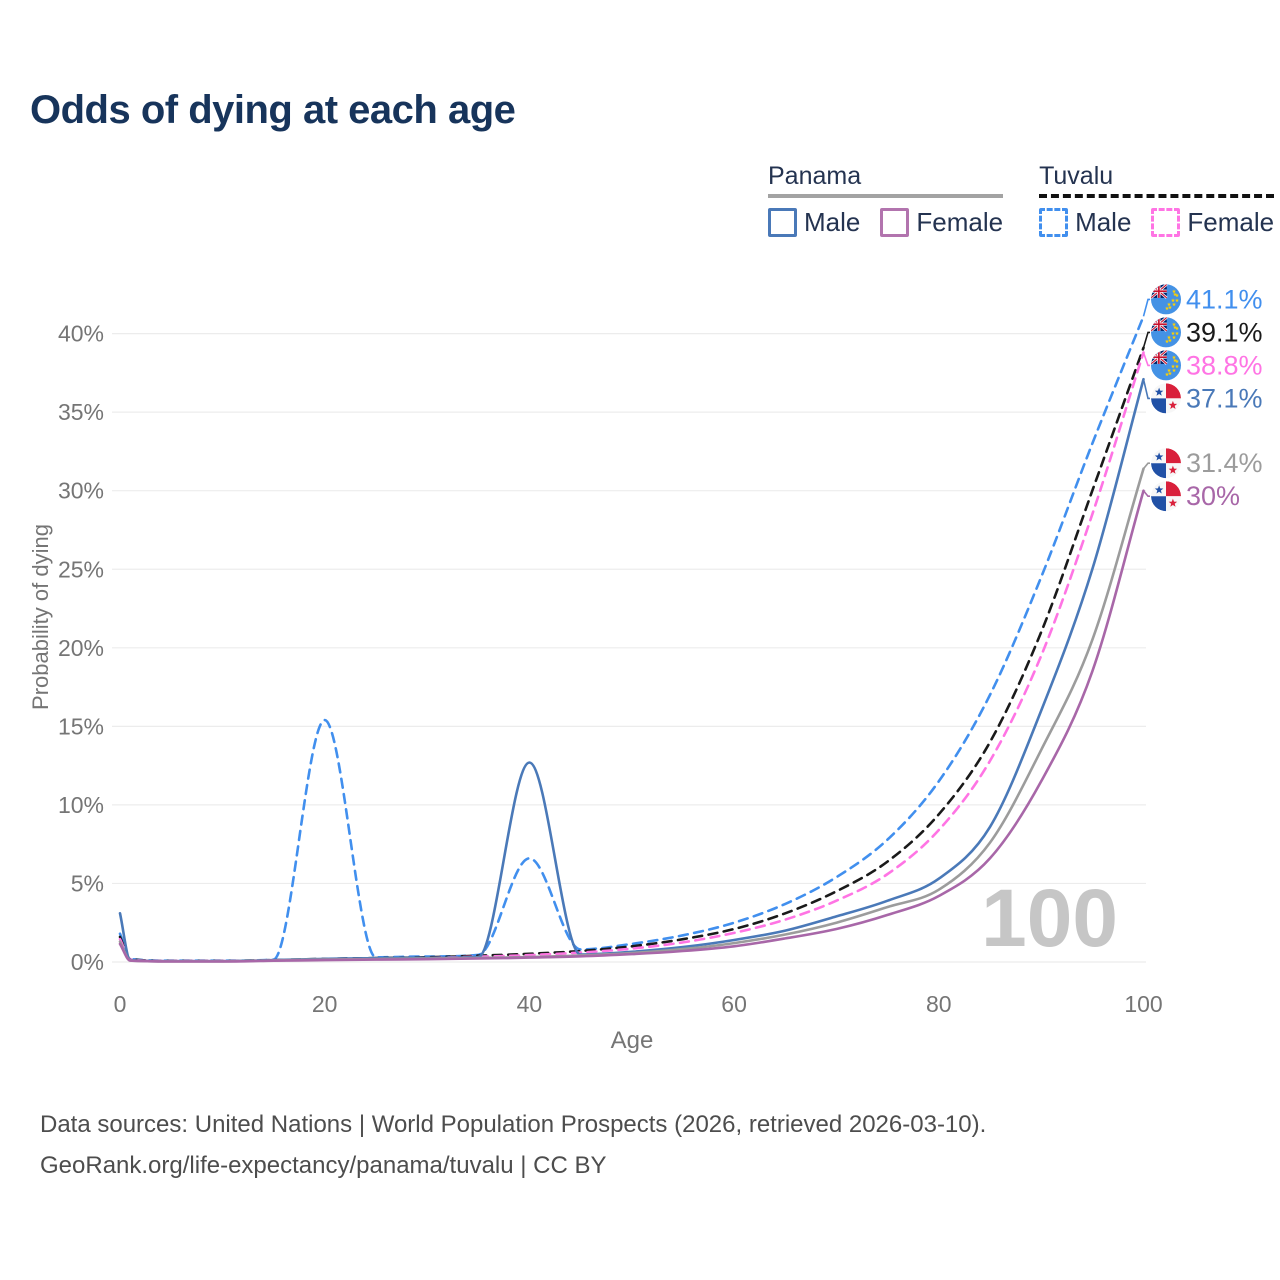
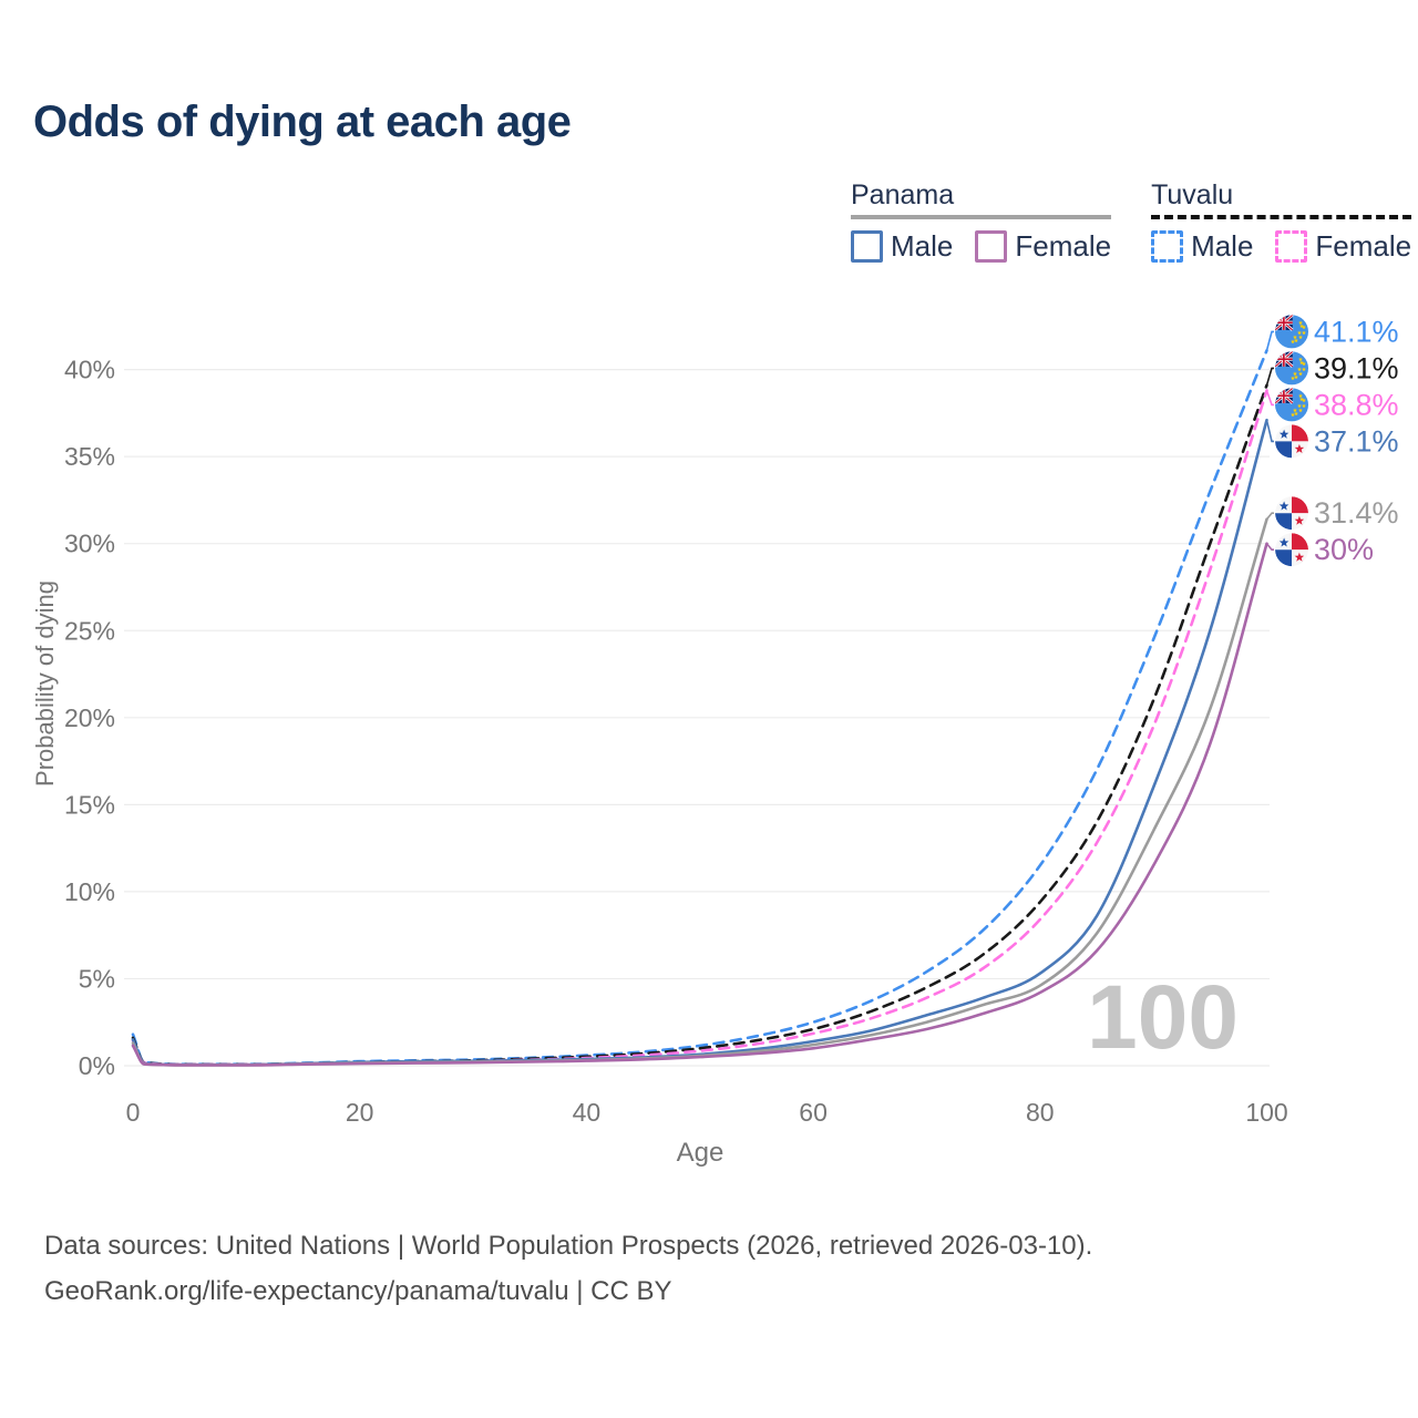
Panama Male/0: 3.1% -> 1.5%
Tuvalu Male/20: 15.4% -> 0.2%
Tuvalu Male/40: 6.6% -> 0.6%
Panama Male/40: 12.7% -> 0.4%
